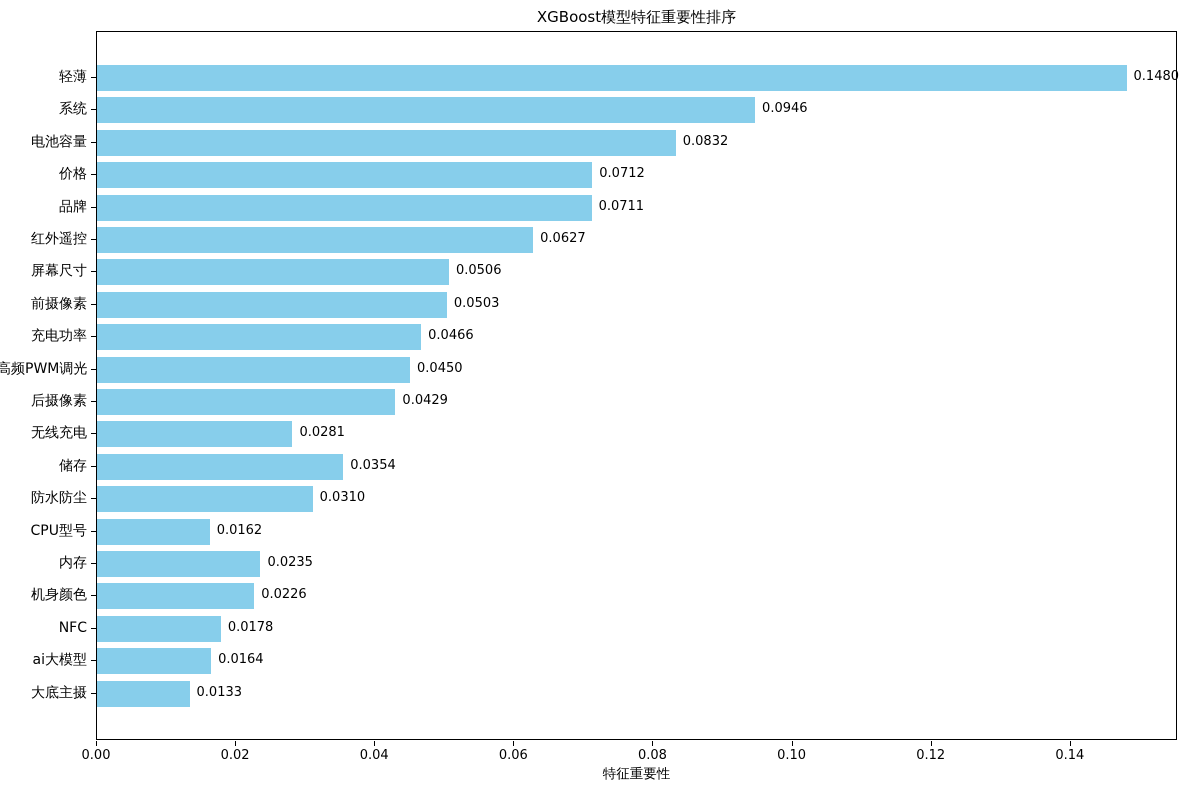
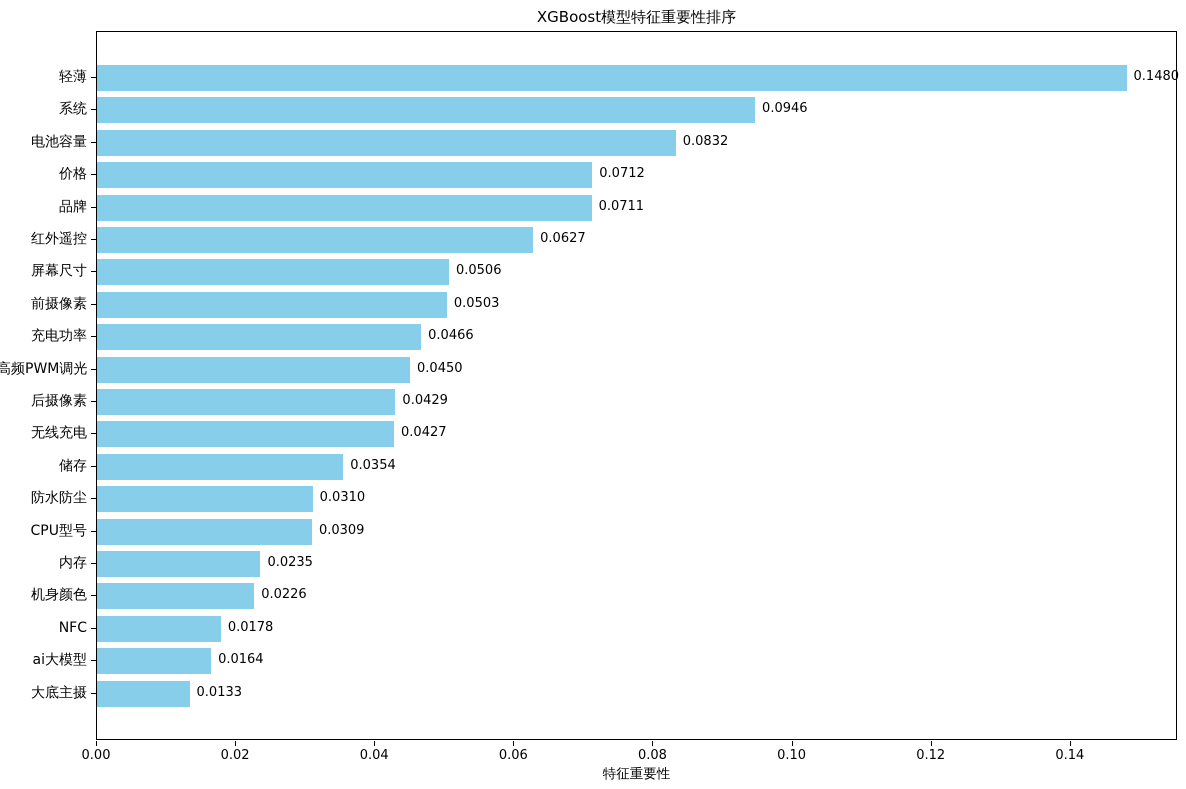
无线充电: 0.0281 -> 0.0427
CPU型号: 0.0162 -> 0.0309
